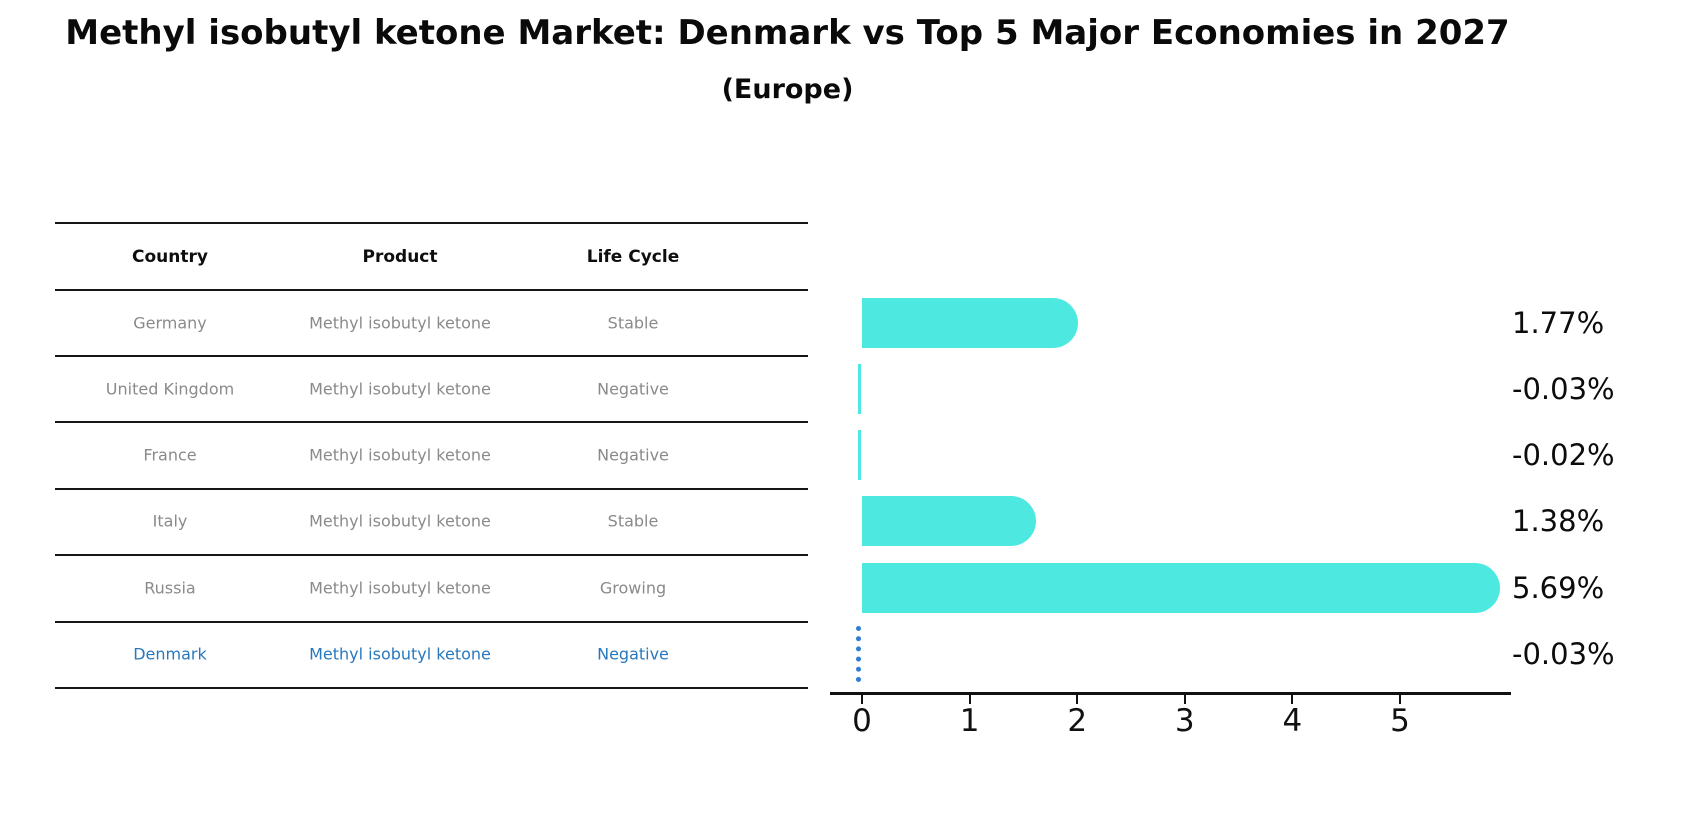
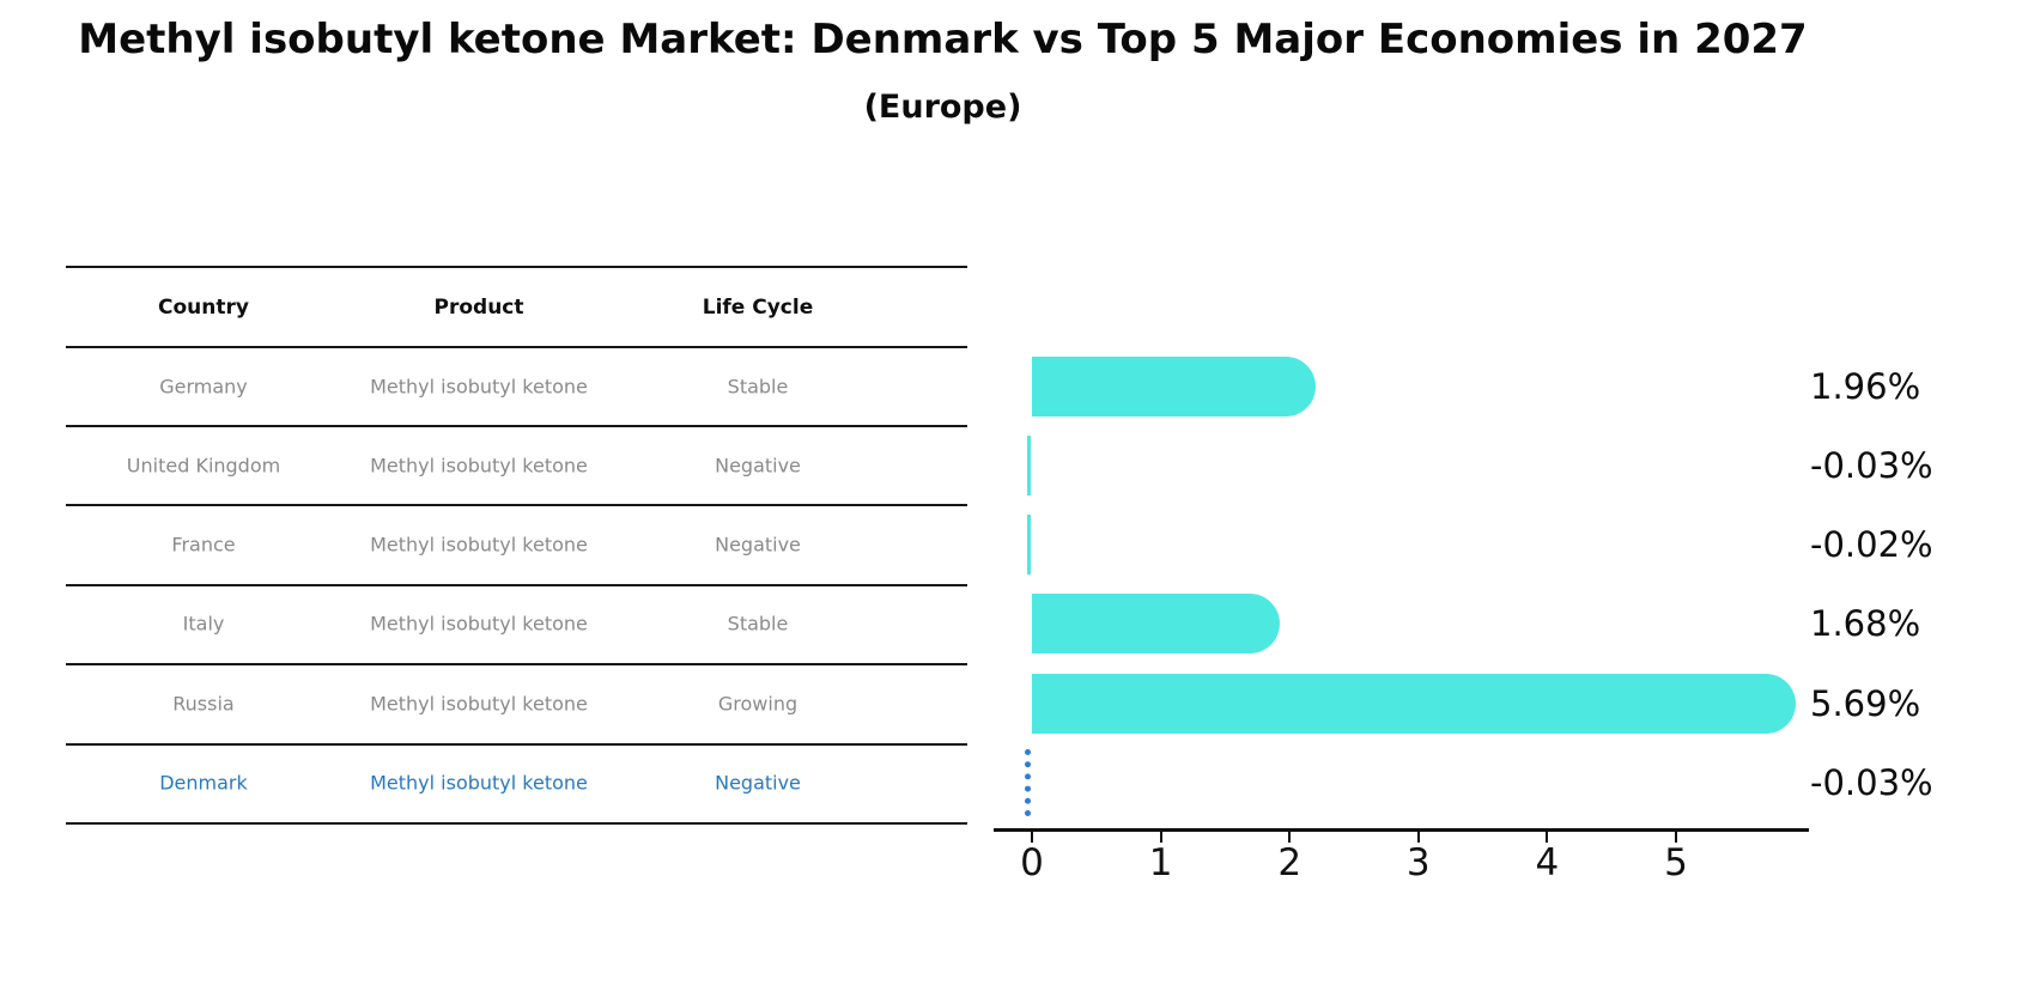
Germany: 1.77% -> 1.96%
Italy: 1.38% -> 1.68%
